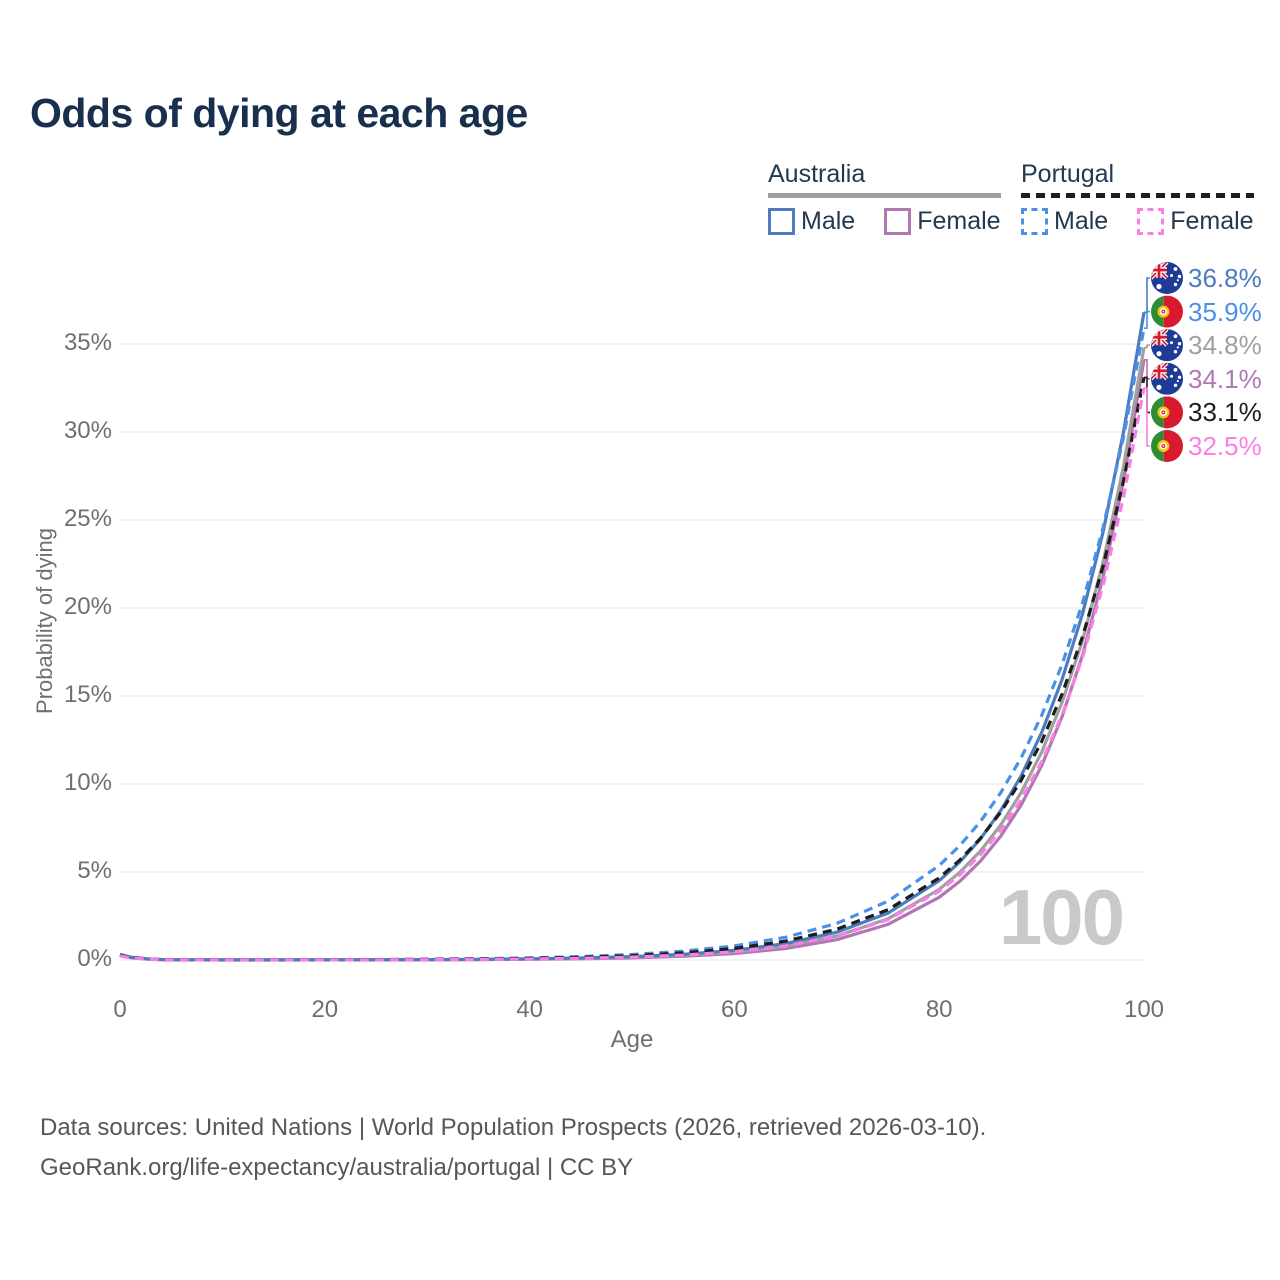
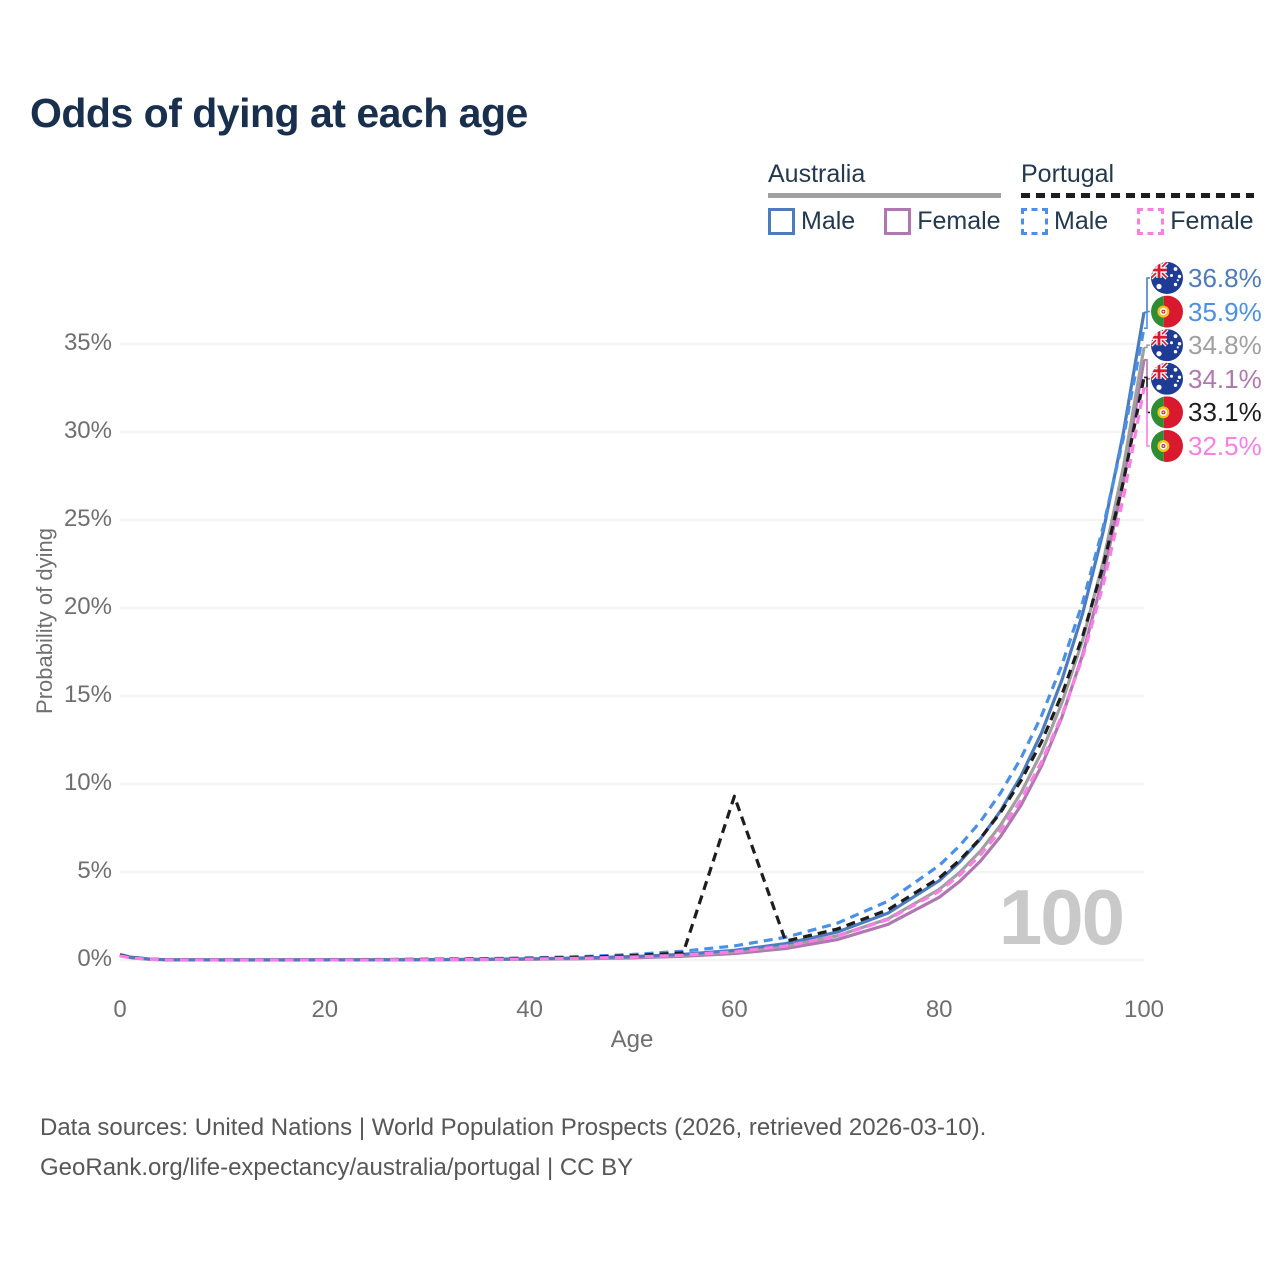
Portugal/60: 0.7% -> 9.3%
